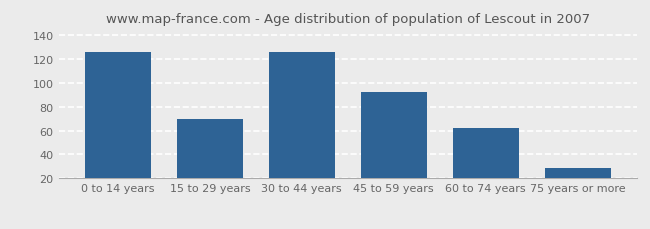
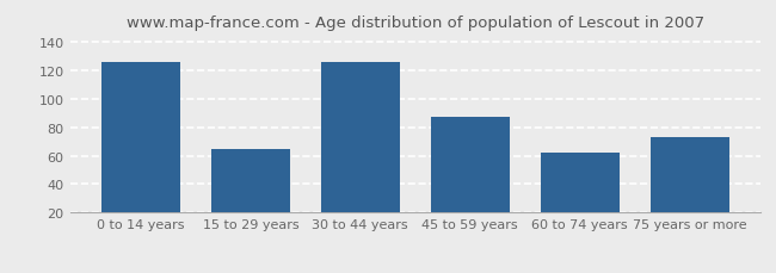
15 to 29 years: 70 -> 65
45 to 59 years: 92 -> 87
75 years or more: 29 -> 73
